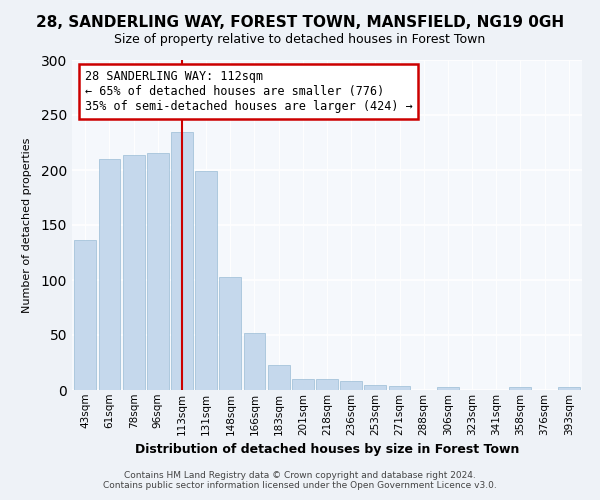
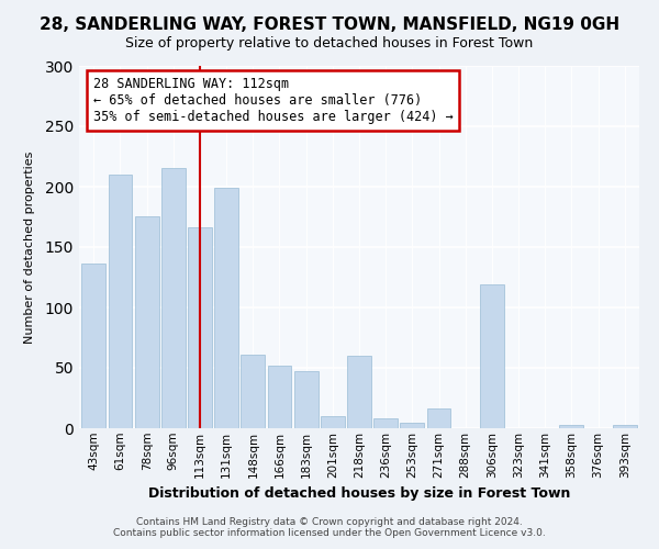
78sqm: 214 -> 175
113sqm: 235 -> 166
148sqm: 103 -> 61
183sqm: 23 -> 47
218sqm: 10 -> 60
271sqm: 4 -> 16
306sqm: 3 -> 119
